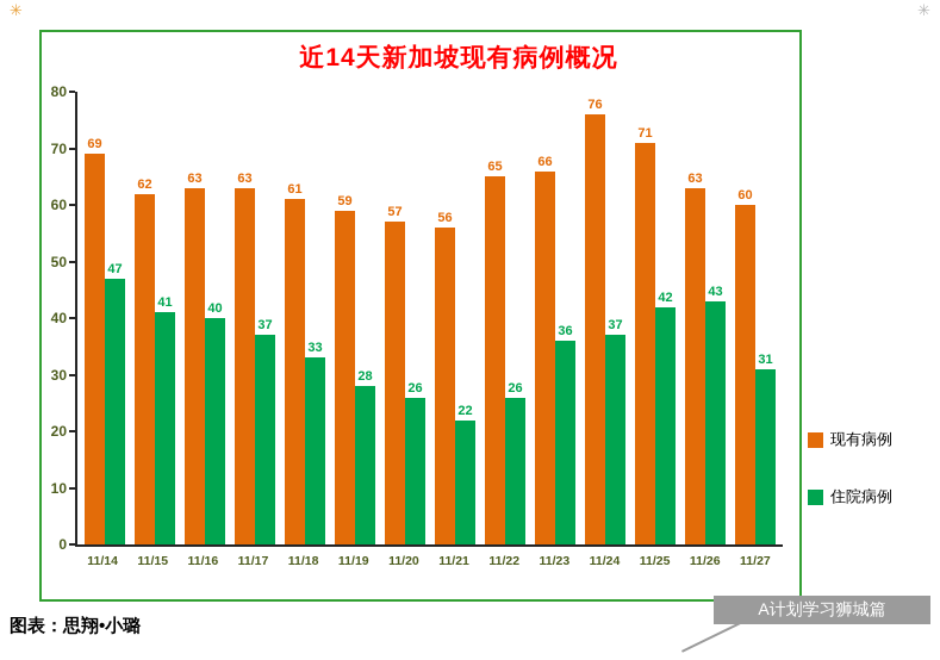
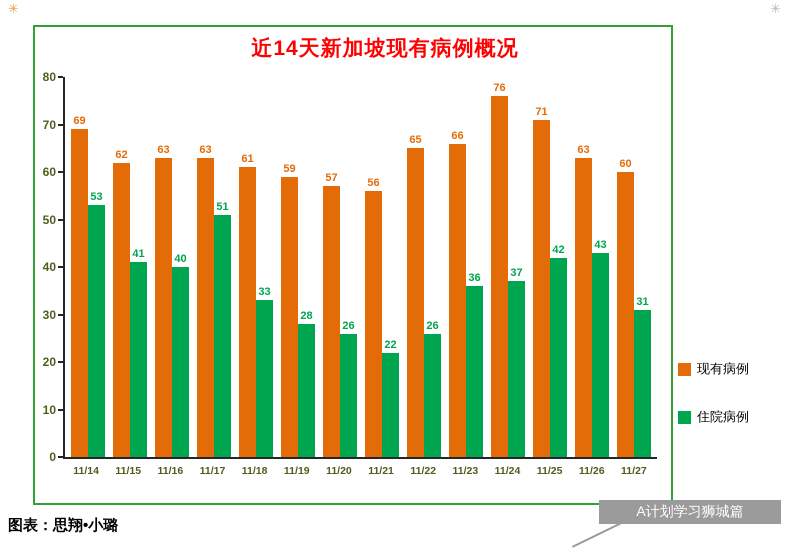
住院病例/11/14: 47 -> 53
住院病例/11/17: 37 -> 51
